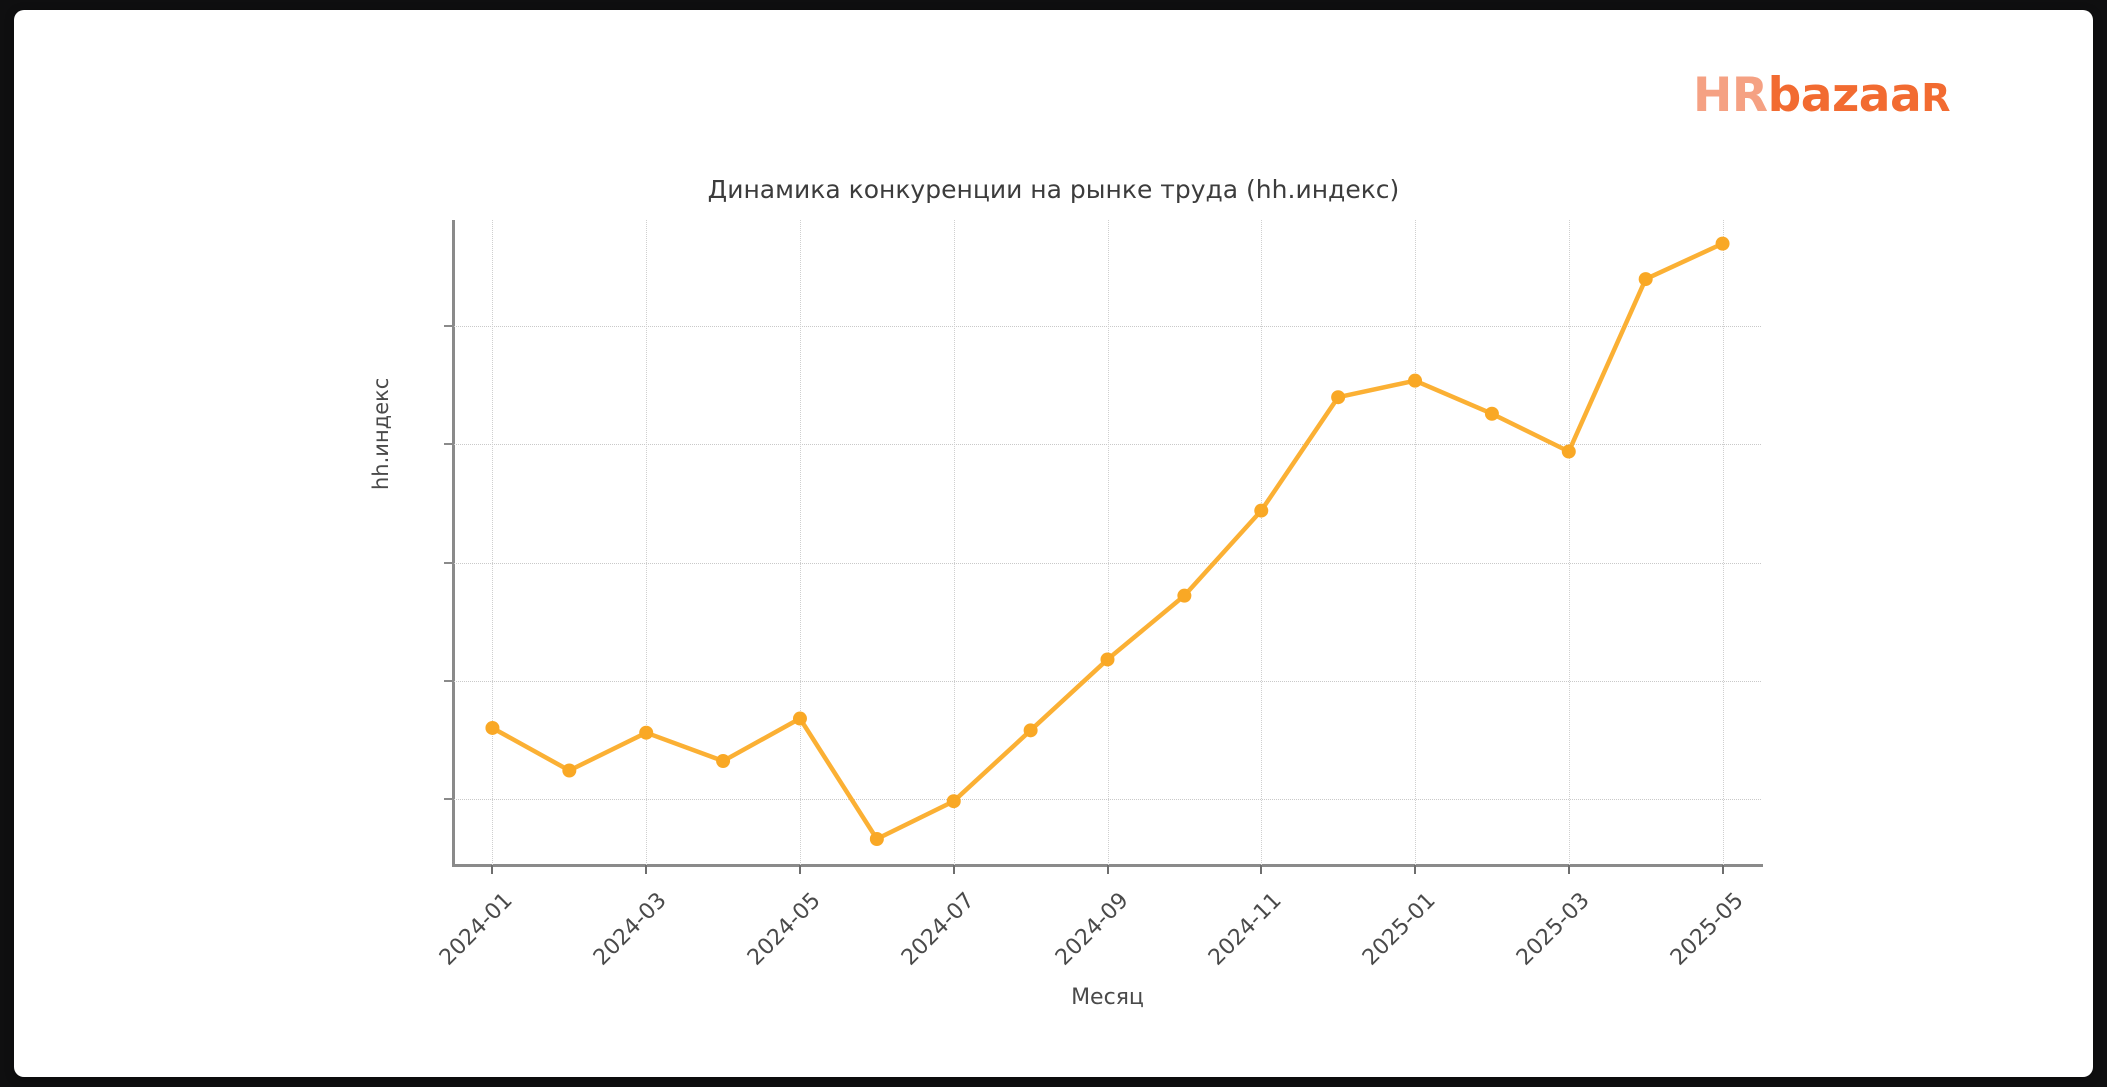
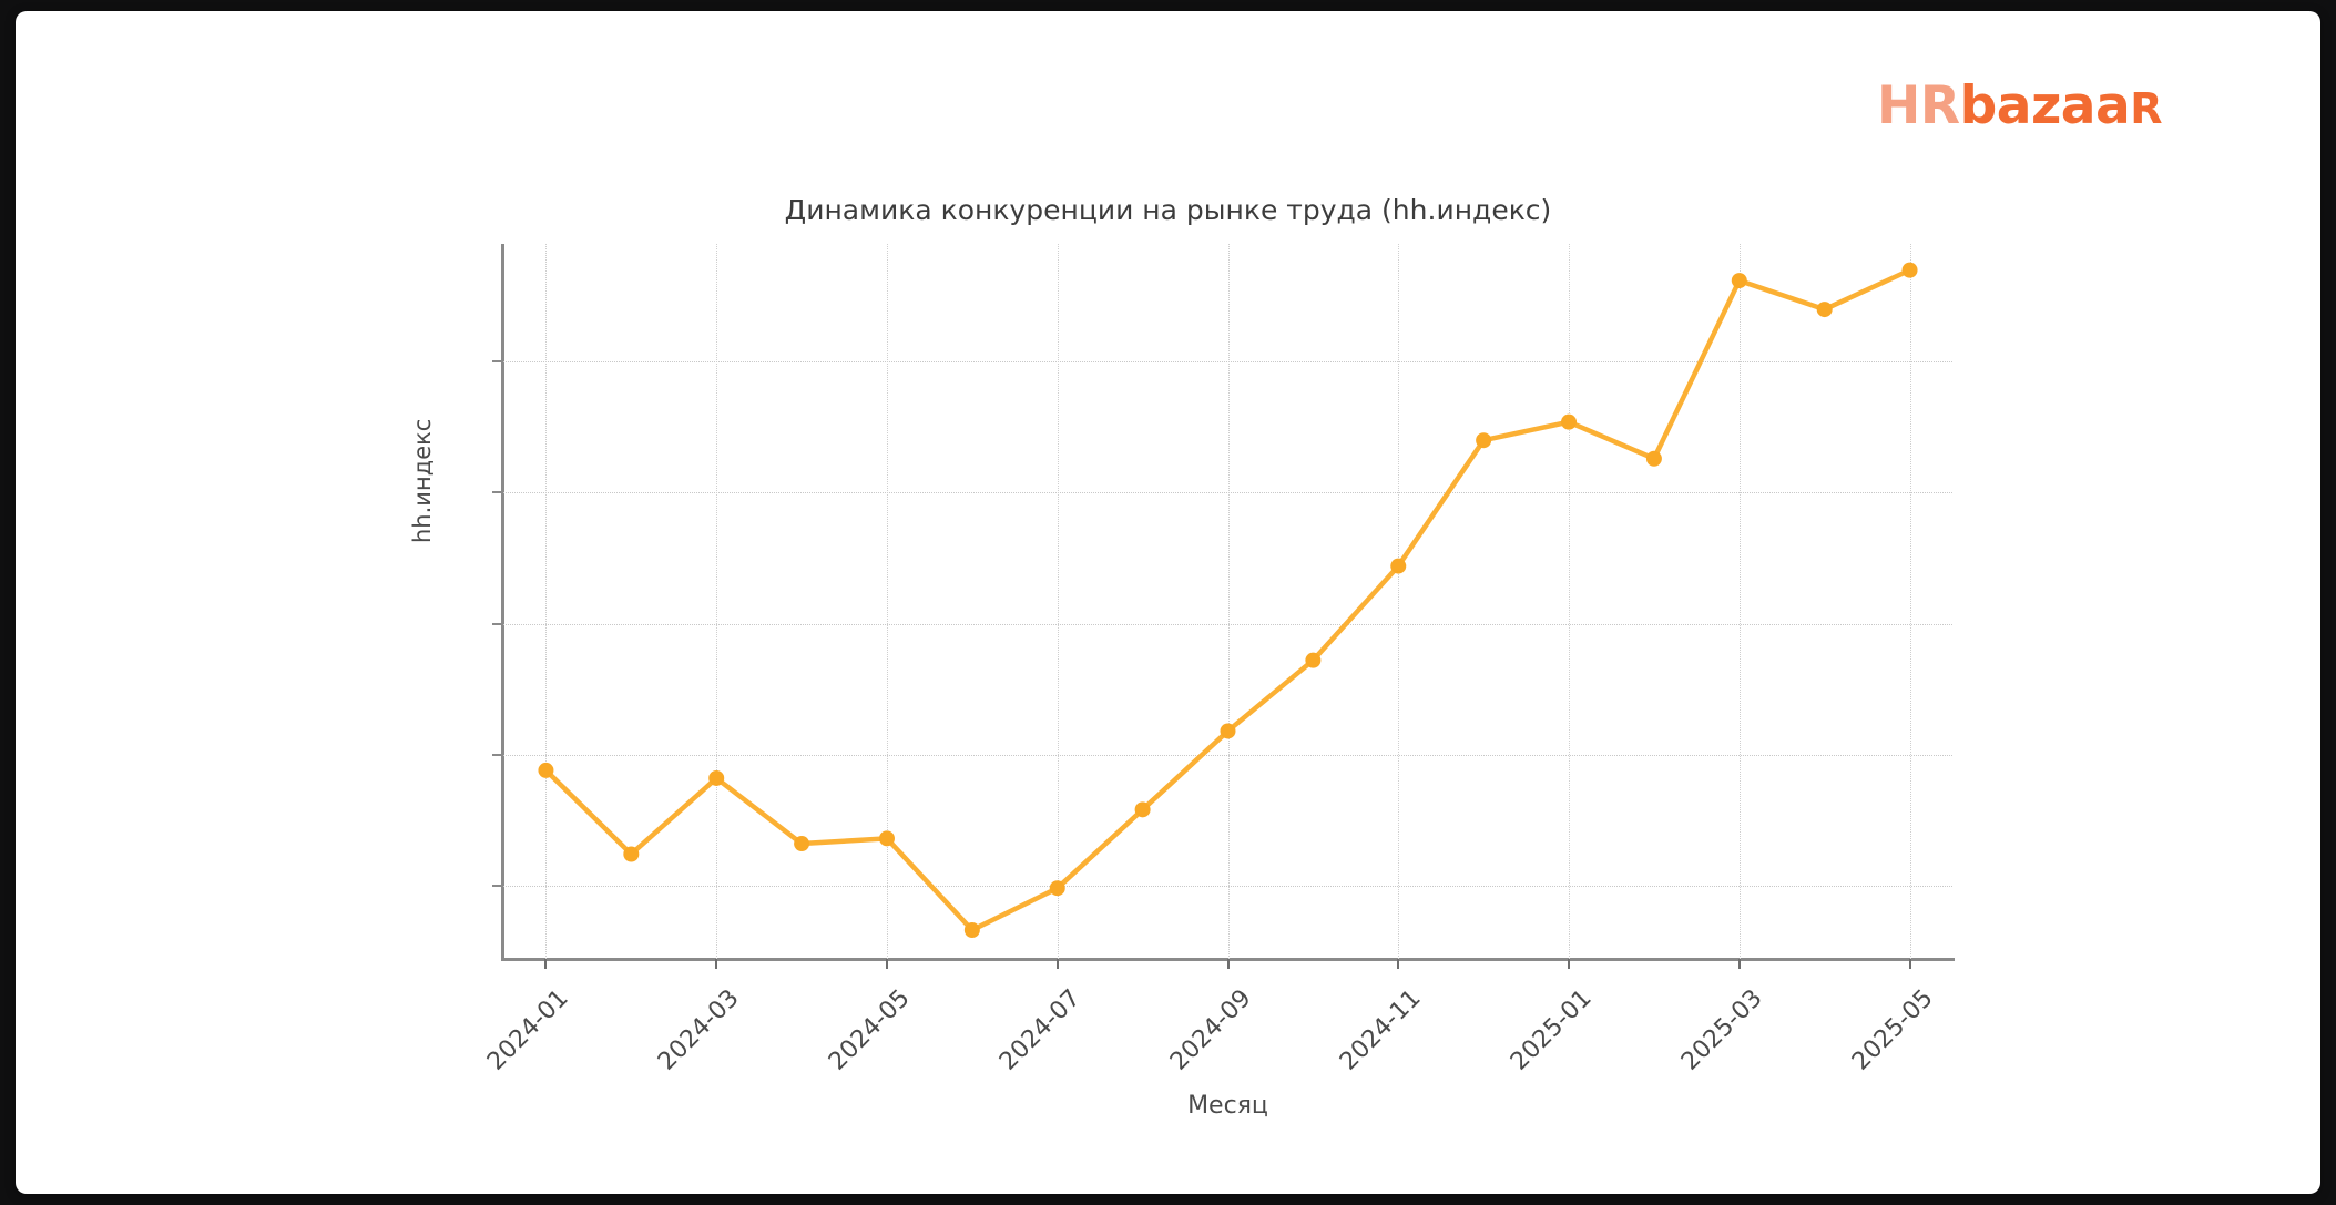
2024-01: 3.80 -> 3.94
2024-03: 3.78 -> 3.91
2024-05: 3.84 -> 3.68
2025-03: 4.97 -> 5.81
